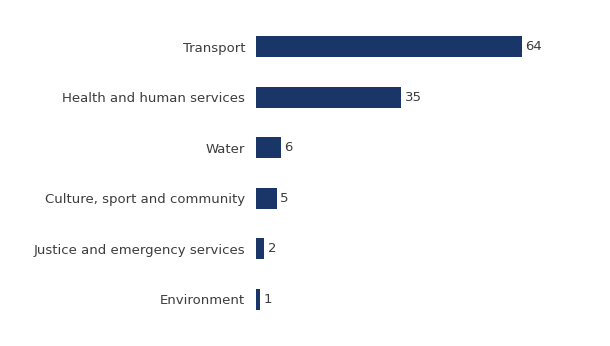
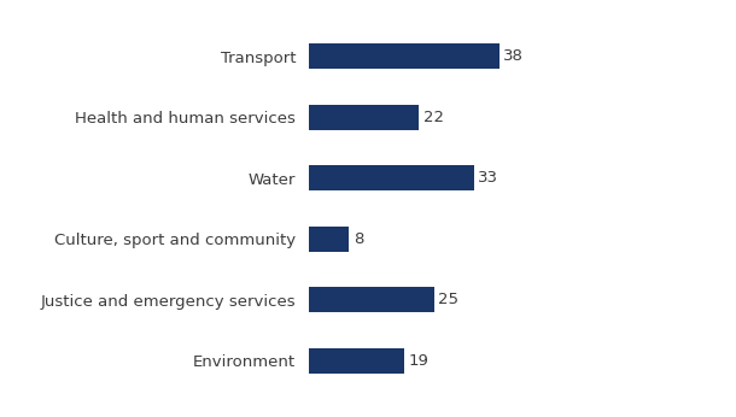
Transport: 64 -> 38
Health and human services: 35 -> 22
Water: 6 -> 33
Culture, sport and community: 5 -> 8
Justice and emergency services: 2 -> 25
Environment: 1 -> 19
